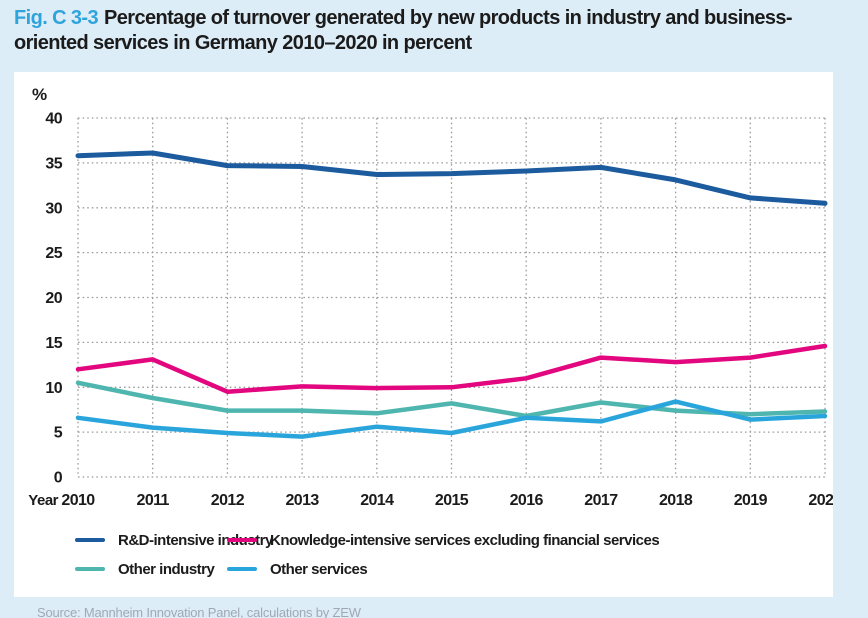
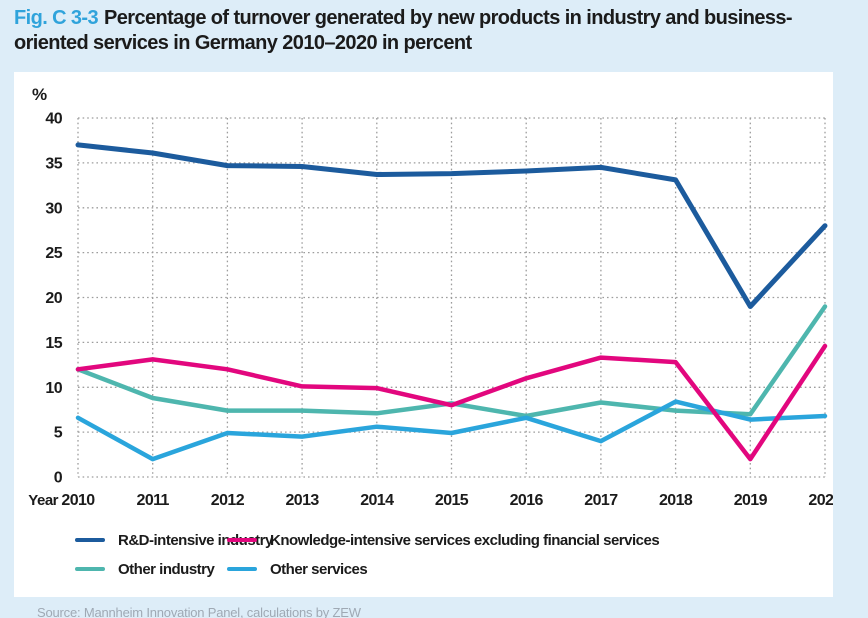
R&D-intensive industry/2010: 36 -> 37
Other industry/2010: 10 -> 12
Other services/2011: 6 -> 2
Knowledge-intensive services excluding financial services/2012: 10 -> 12
Knowledge-intensive services excluding financial services/2015: 10 -> 8
Other services/2017: 6 -> 4
R&D-intensive industry/2019: 31 -> 19
Knowledge-intensive services excluding financial services/2019: 13 -> 2
R&D-intensive industry/2020: 30 -> 28
Other industry/2020: 7 -> 19
